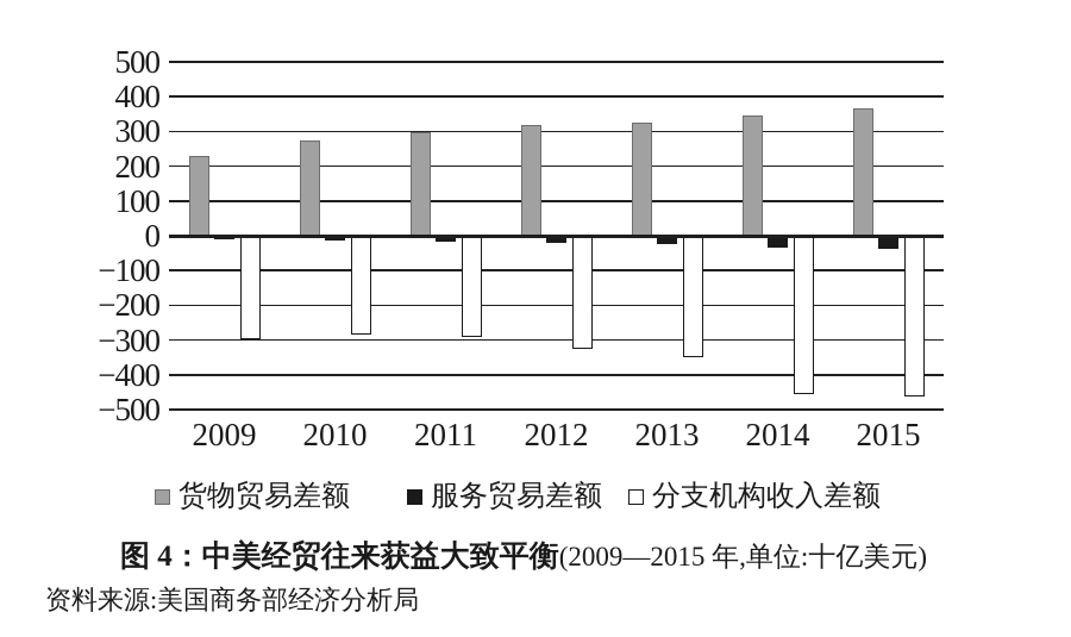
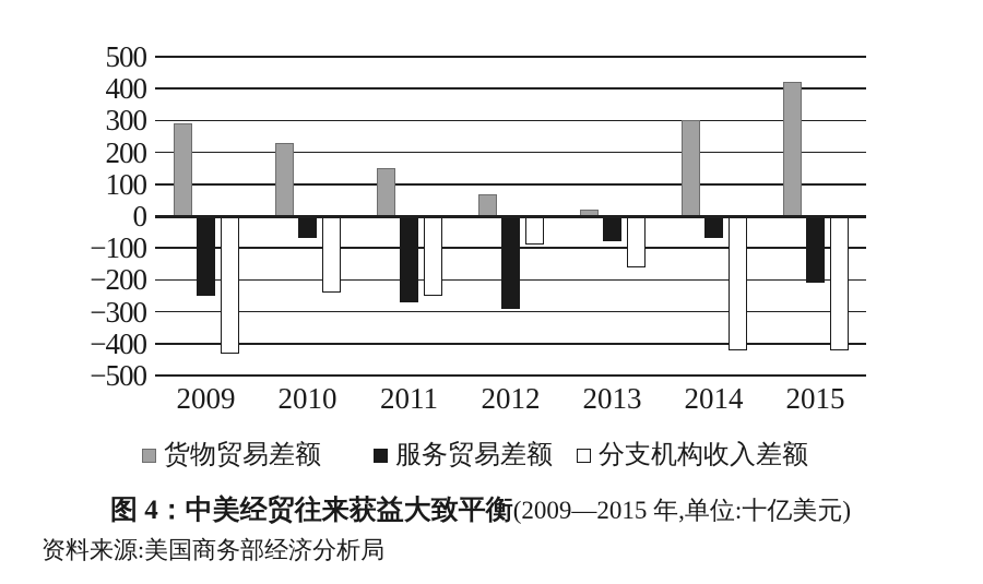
货物贸易差额/2009: 230 -> 290
服务贸易差额/2009: -10 -> -250
分支机构收入差额/2009: -300 -> -430
货物贸易差额/2010: 280 -> 230
服务贸易差额/2010: -20 -> -70
分支机构收入差额/2010: -280 -> -240
货物贸易差额/2011: 300 -> 150
服务贸易差额/2011: -20 -> -270
分支机构收入差额/2011: -290 -> -250
货物贸易差额/2012: 320 -> 70
服务贸易差额/2012: -20 -> -290
分支机构收入差额/2012: -320 -> -90
货物贸易差额/2013: 320 -> 20
服务贸易差额/2013: -20 -> -80
分支机构收入差额/2013: -350 -> -160
货物贸易差额/2014: 340 -> 300
服务贸易差额/2014: -30 -> -70
分支机构收入差额/2014: -450 -> -420
货物贸易差额/2015: 370 -> 420
服务贸易差额/2015: -40 -> -210
分支机构收入差额/2015: -460 -> -420
